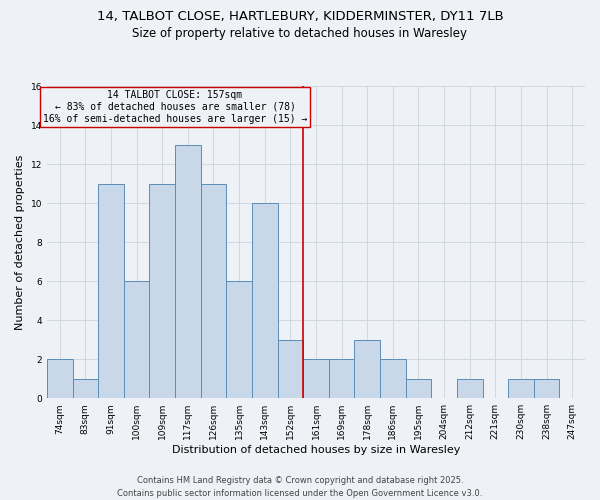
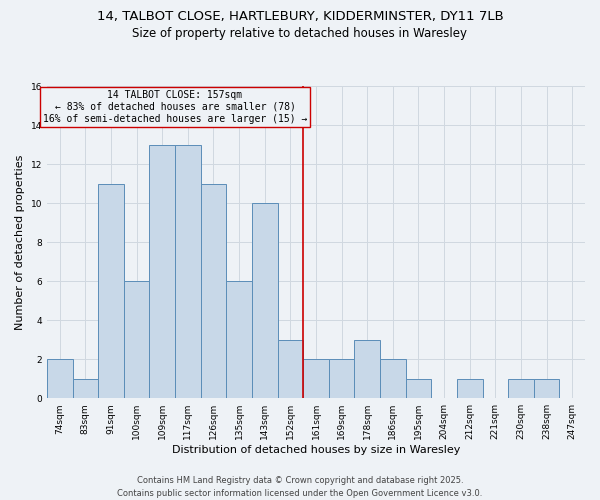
109sqm: 11 -> 13
